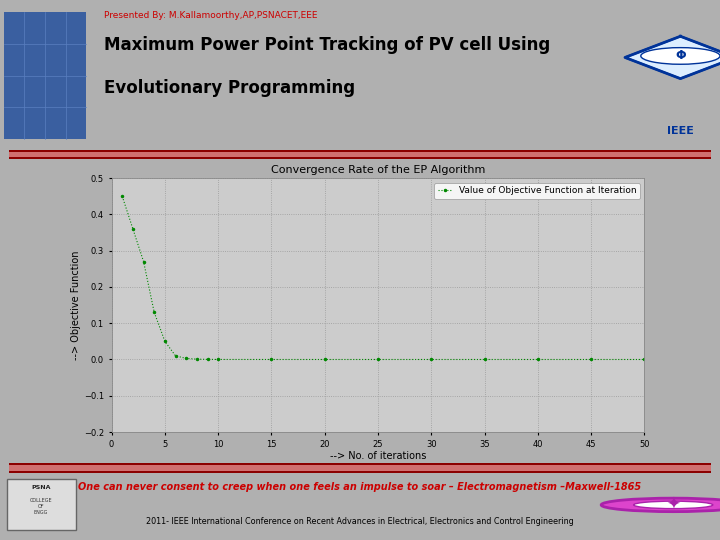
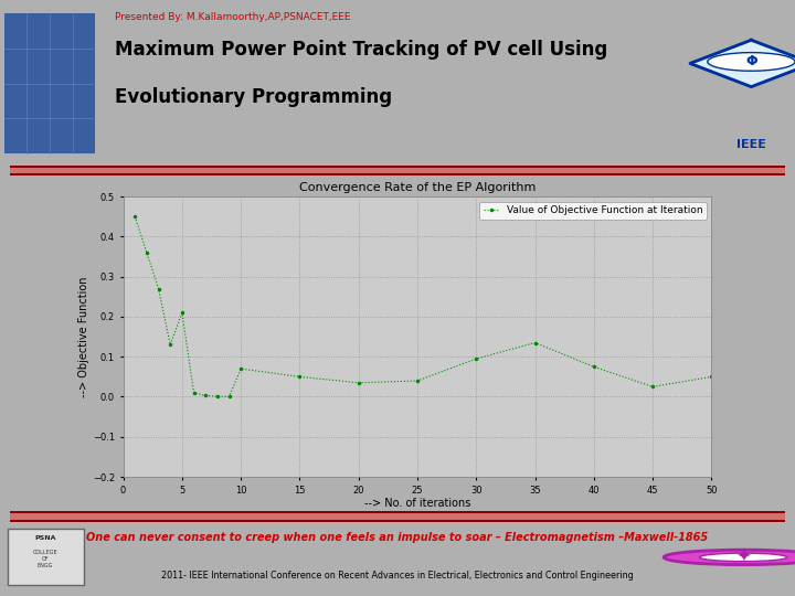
Convergence Rate of the EP Algorithm/5: 0.050 -> 0.210
Convergence Rate of the EP Algorithm/10: 0.000 -> 0.070
Convergence Rate of the EP Algorithm/15: 0.000 -> 0.050
Convergence Rate of the EP Algorithm/20: 0.000 -> 0.035
Convergence Rate of the EP Algorithm/25: 0.000 -> 0.040
Convergence Rate of the EP Algorithm/30: 0.000 -> 0.095
Convergence Rate of the EP Algorithm/35: 0.000 -> 0.135
Convergence Rate of the EP Algorithm/40: 0.000 -> 0.075
Convergence Rate of the EP Algorithm/45: 0.000 -> 0.025
Convergence Rate of the EP Algorithm/50: 0.000 -> 0.050
